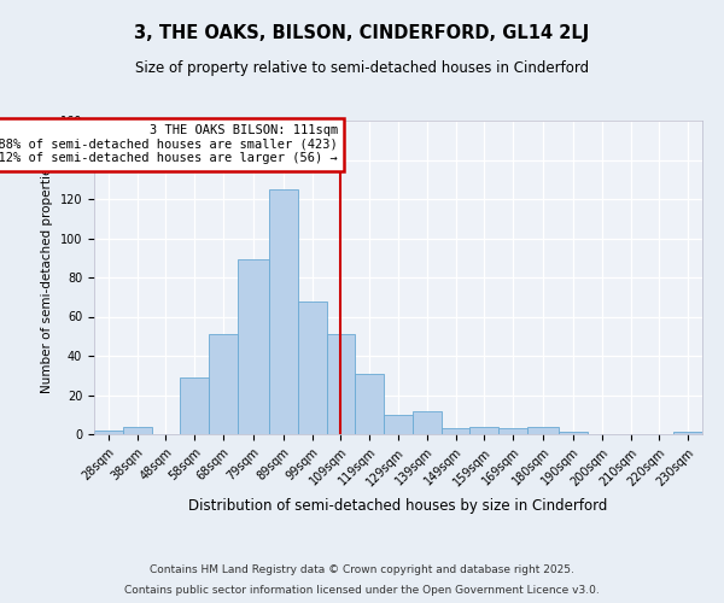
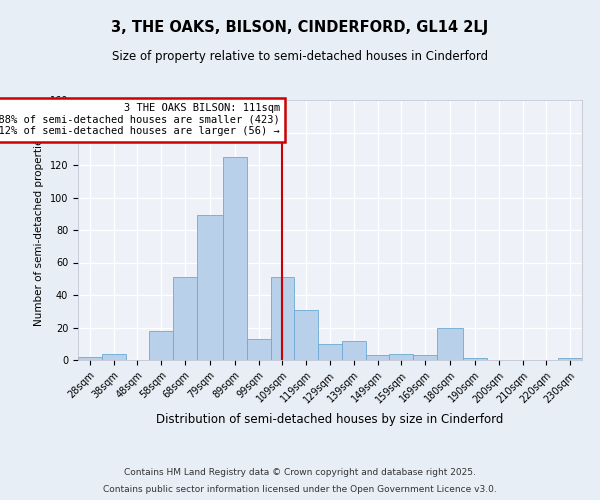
58sqm: 29 -> 18
99sqm: 68 -> 13
180sqm: 4 -> 20
